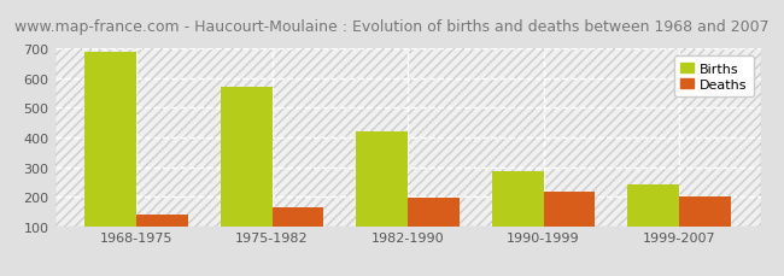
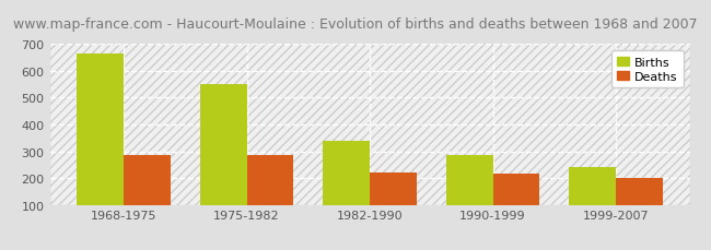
Births/1968-1975: 690 -> 665
Deaths/1968-1975: 140 -> 285
Births/1975-1982: 572 -> 550
Deaths/1975-1982: 163 -> 285
Births/1982-1990: 420 -> 340
Deaths/1982-1990: 195 -> 220
